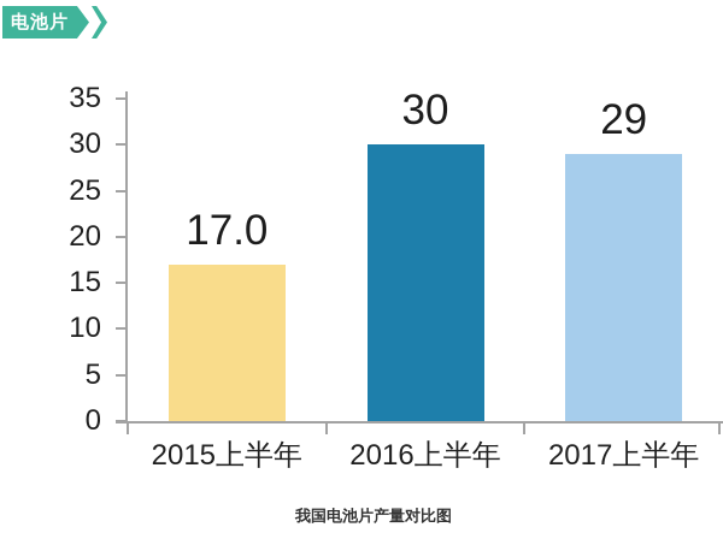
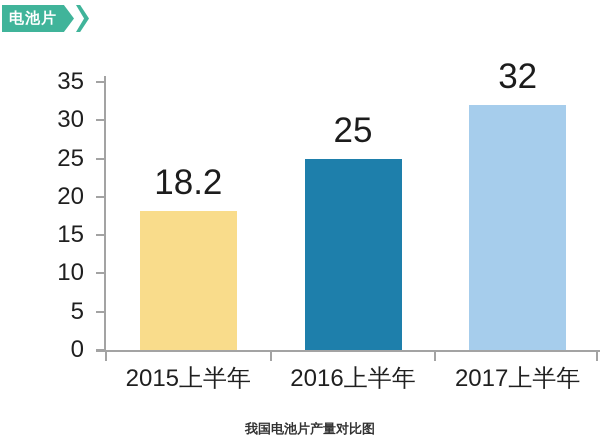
2015上半年: 17.0 -> 18.2
2016上半年: 30 -> 25
2017上半年: 29 -> 32
